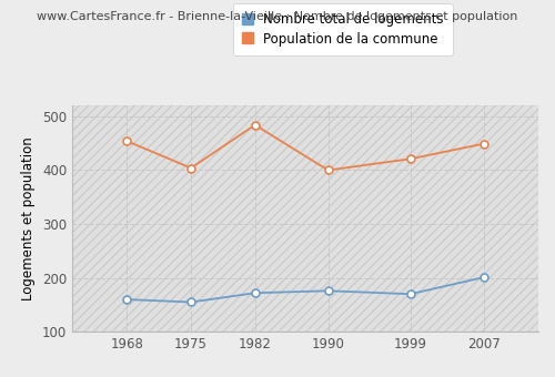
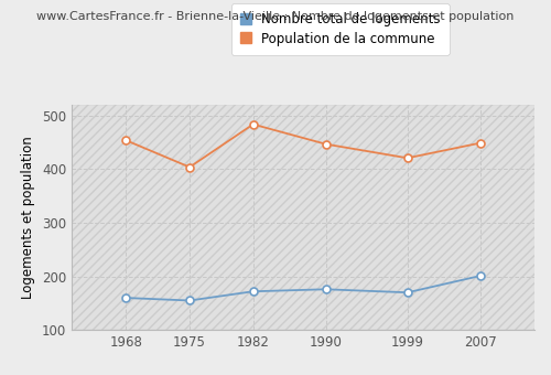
Population de la commune/1990: 400 -> 447
